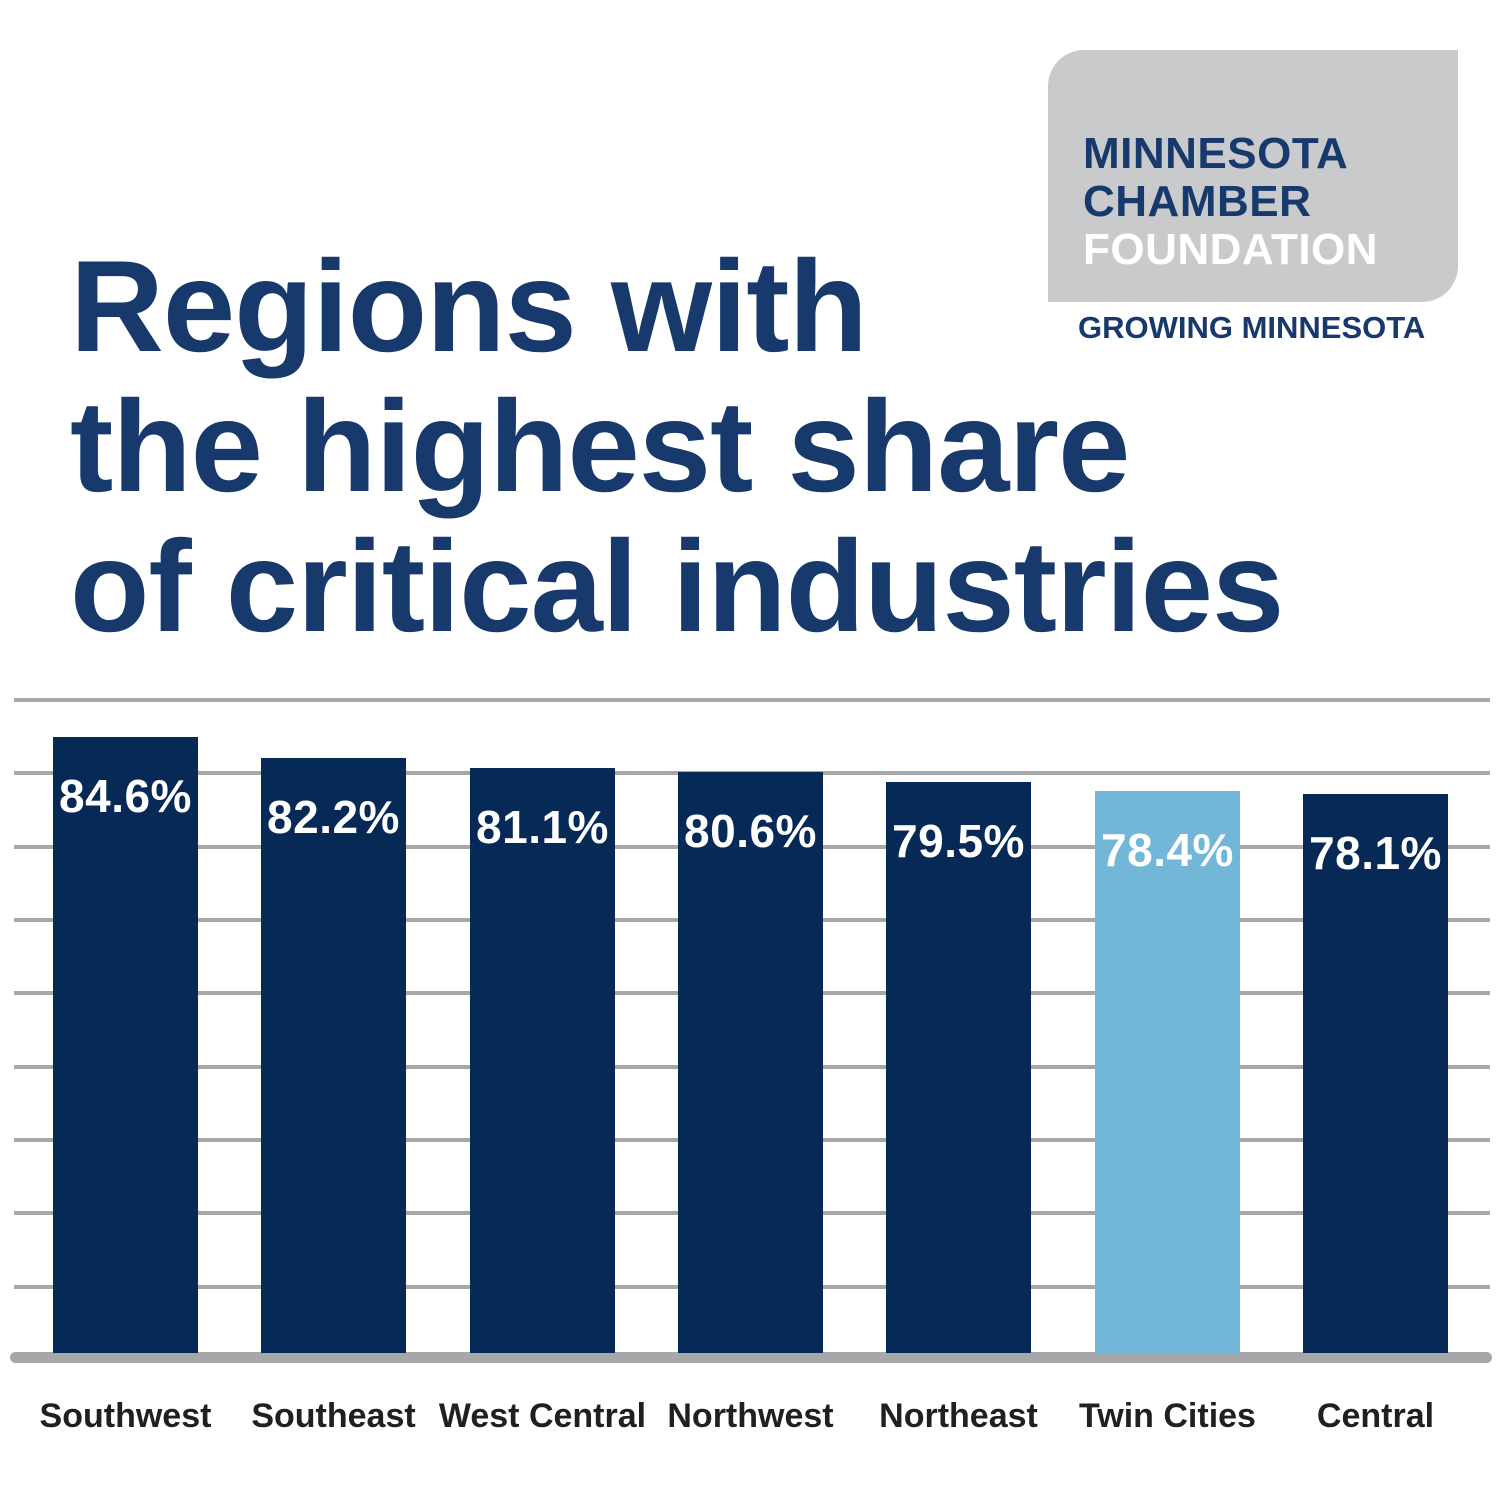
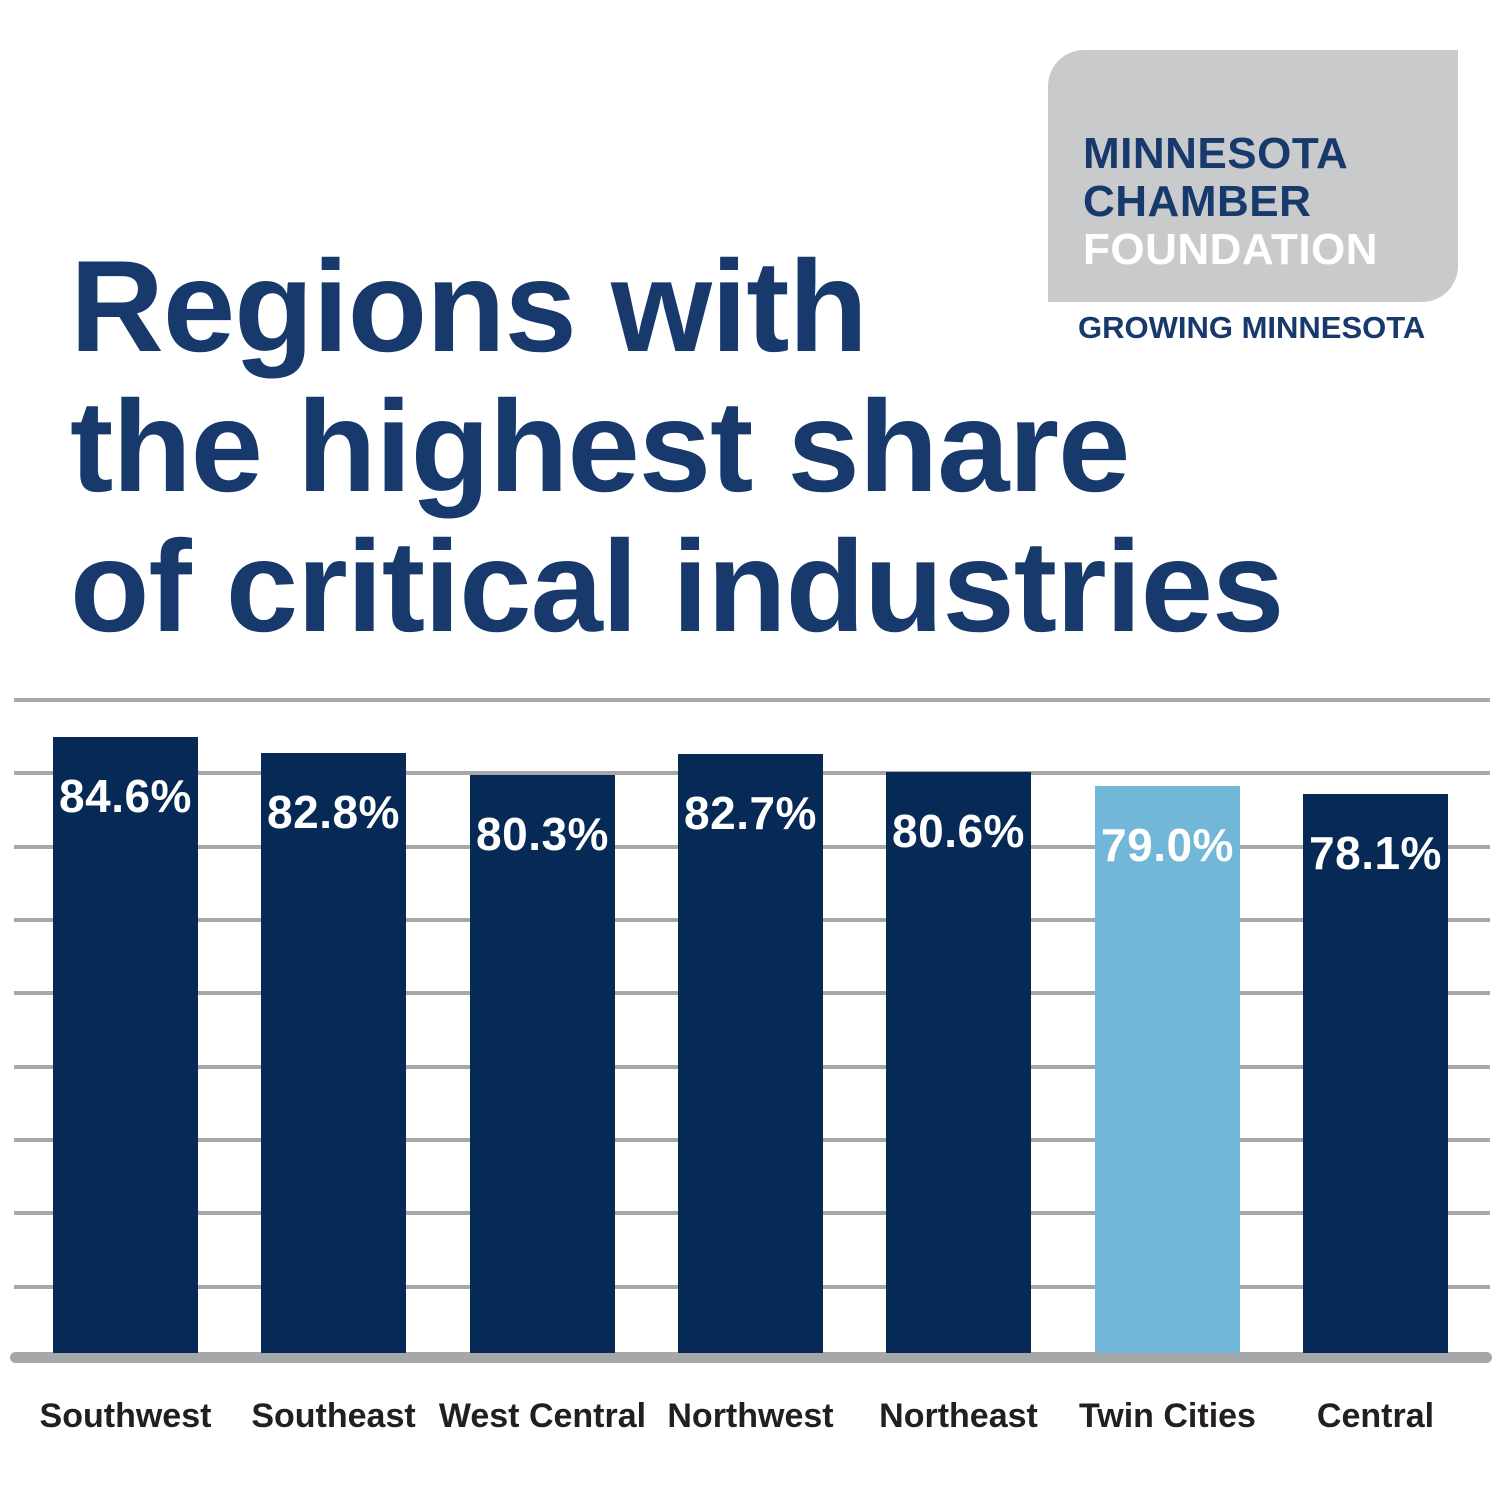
Southeast: 82.2% -> 82.8%
West Central: 81.1% -> 80.3%
Northwest: 80.6% -> 82.7%
Northeast: 79.5% -> 80.6%
Twin Cities: 78.4% -> 79.0%
